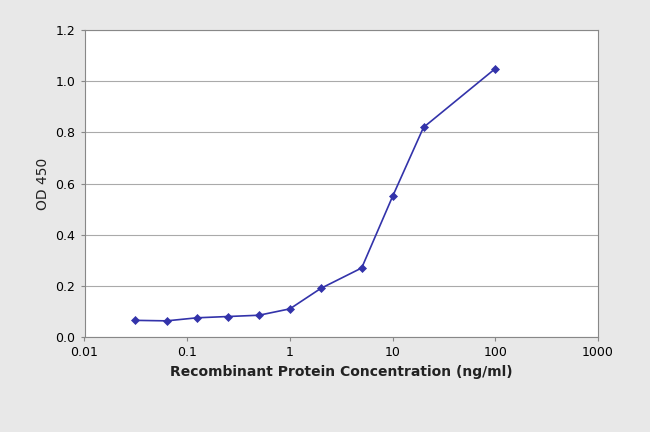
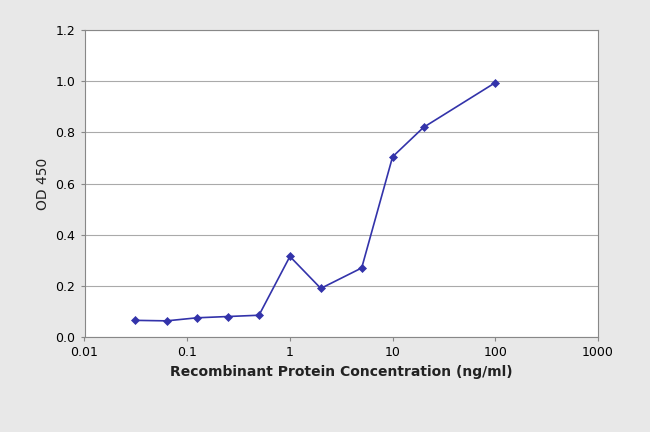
1: 0.110 -> 0.315
10: 0.550 -> 0.705
100: 1.050 -> 0.995
